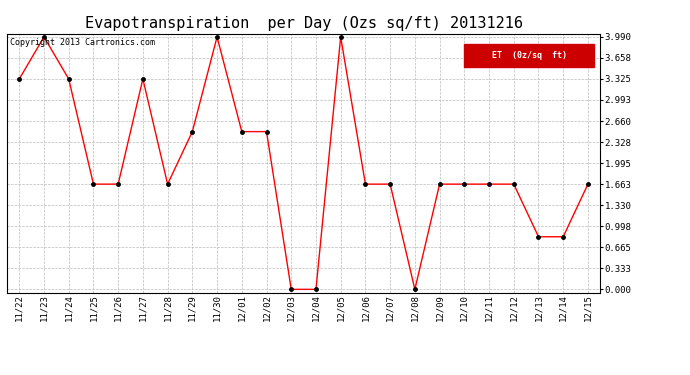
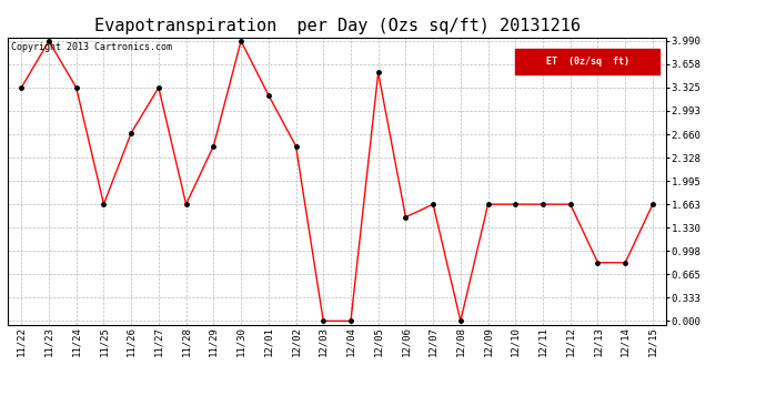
11/26: 1.66 -> 2.68
12/01: 2.49 -> 3.22
12/05: 3.99 -> 3.54
12/06: 1.66 -> 1.48
